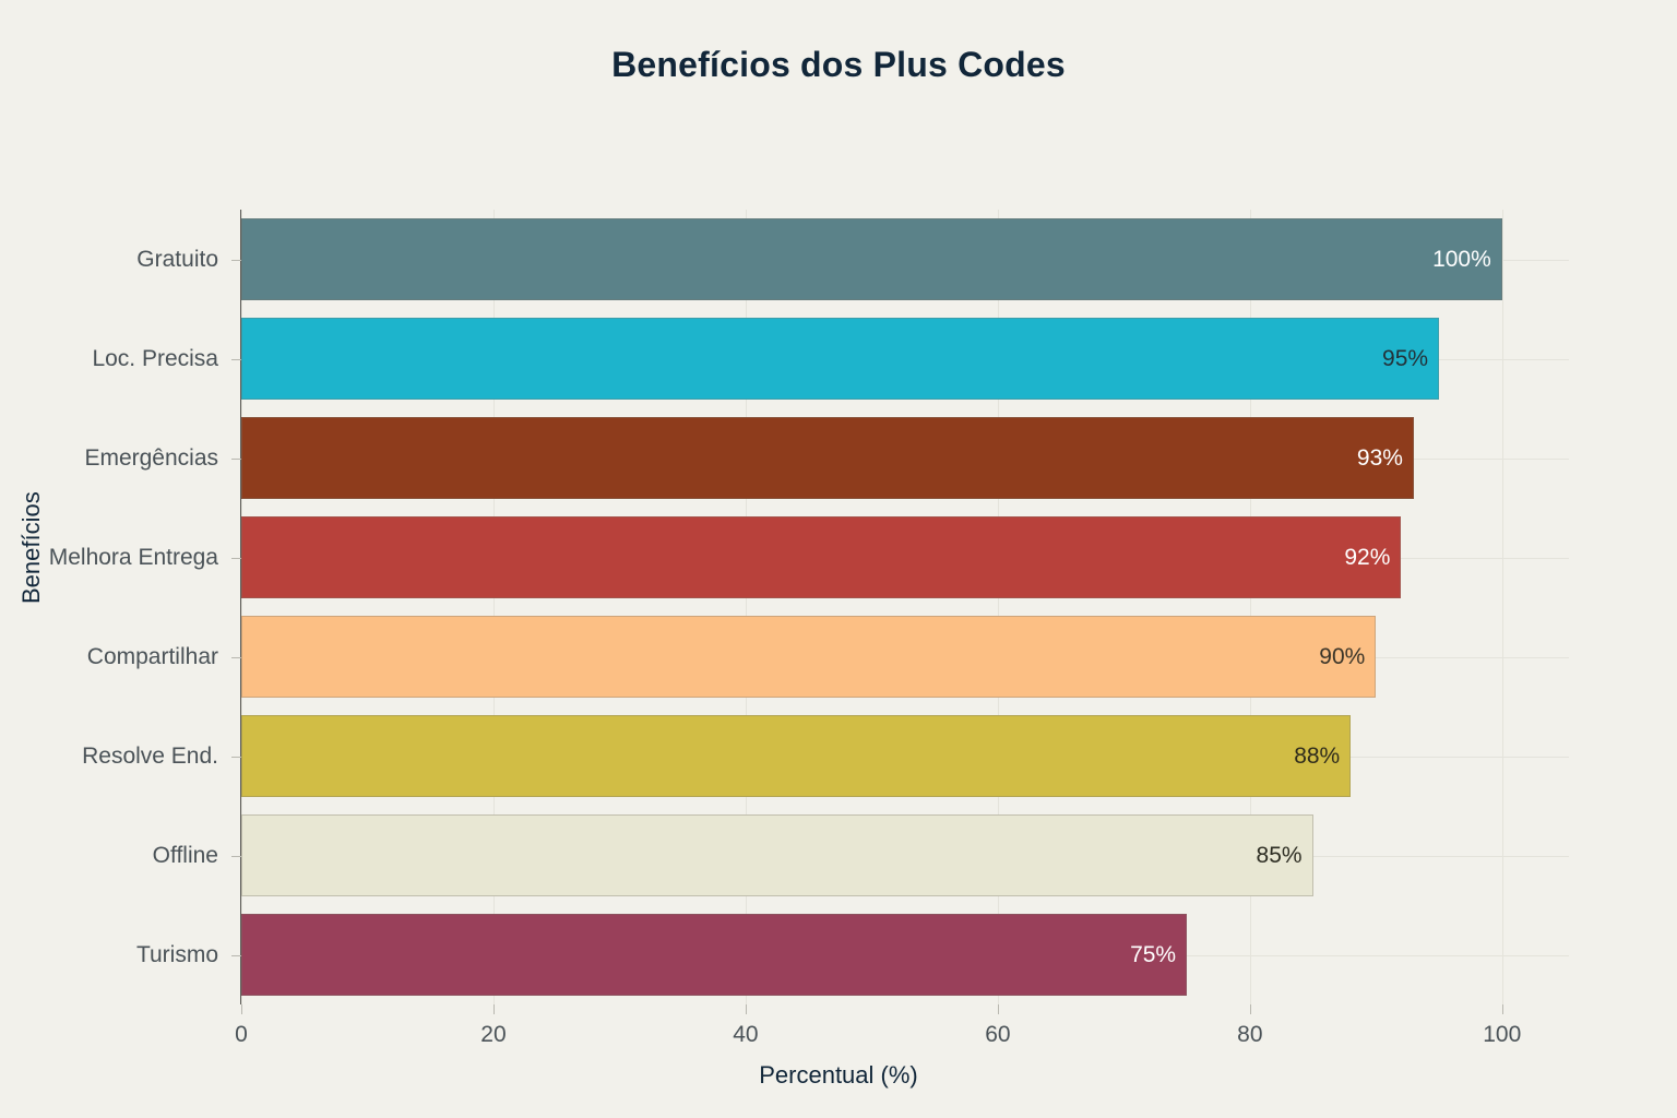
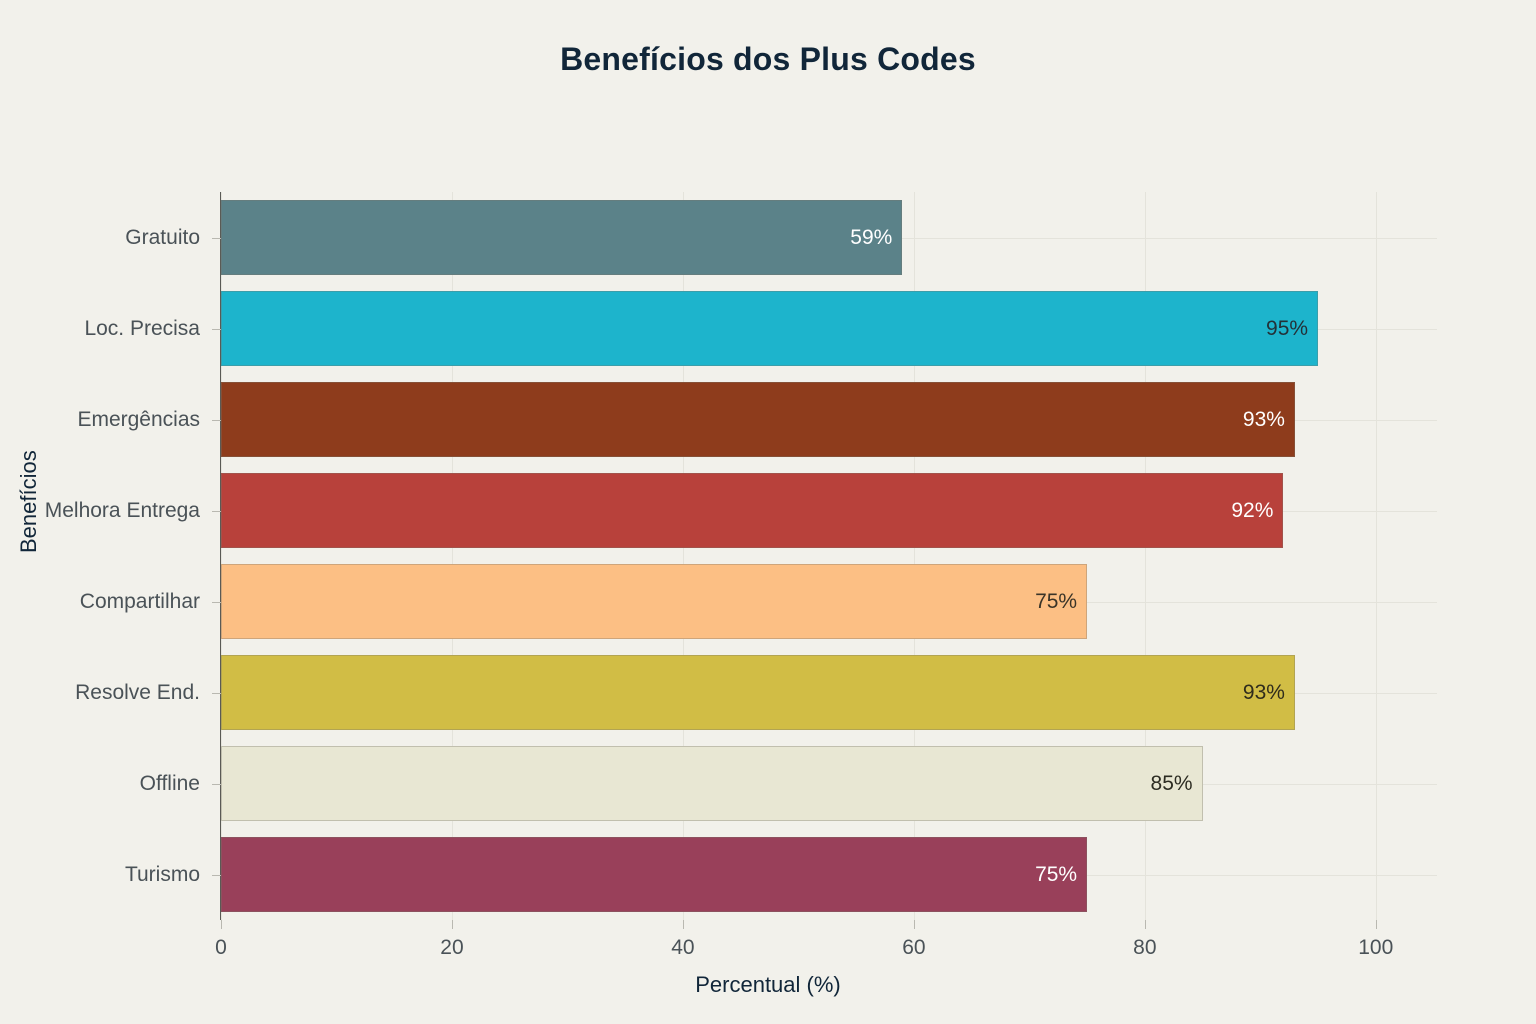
Gratuito: 100% -> 59%
Compartilhar: 90% -> 75%
Resolve End.: 88% -> 93%
